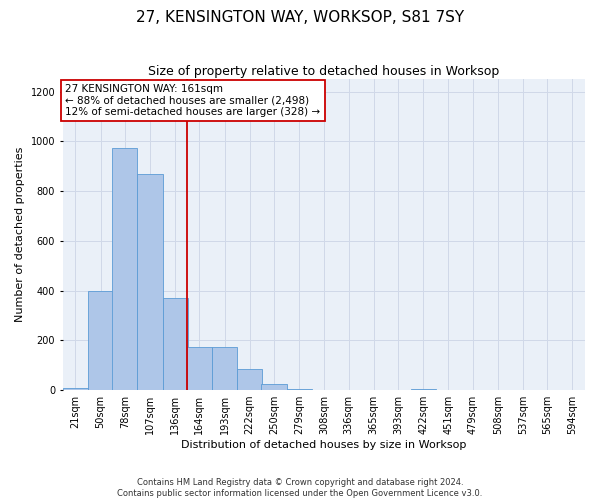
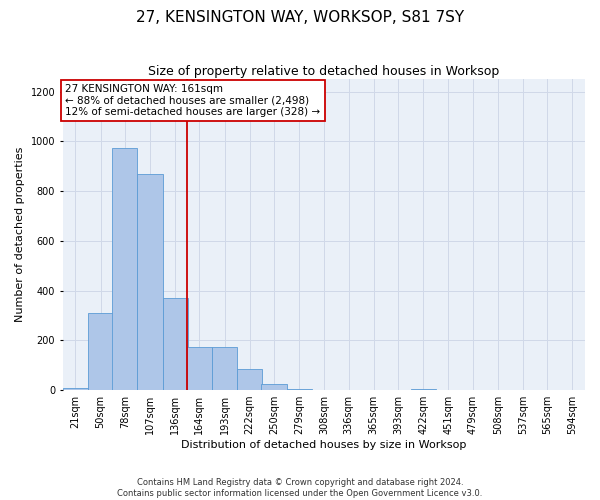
50sqm: 400 -> 310
